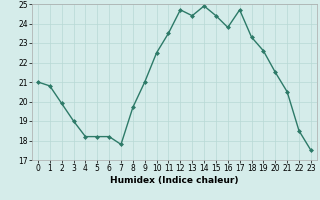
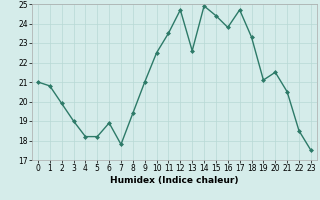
6: 18.2 -> 18.9
8: 19.7 -> 19.4
13: 24.4 -> 22.6
19: 22.6 -> 21.1
